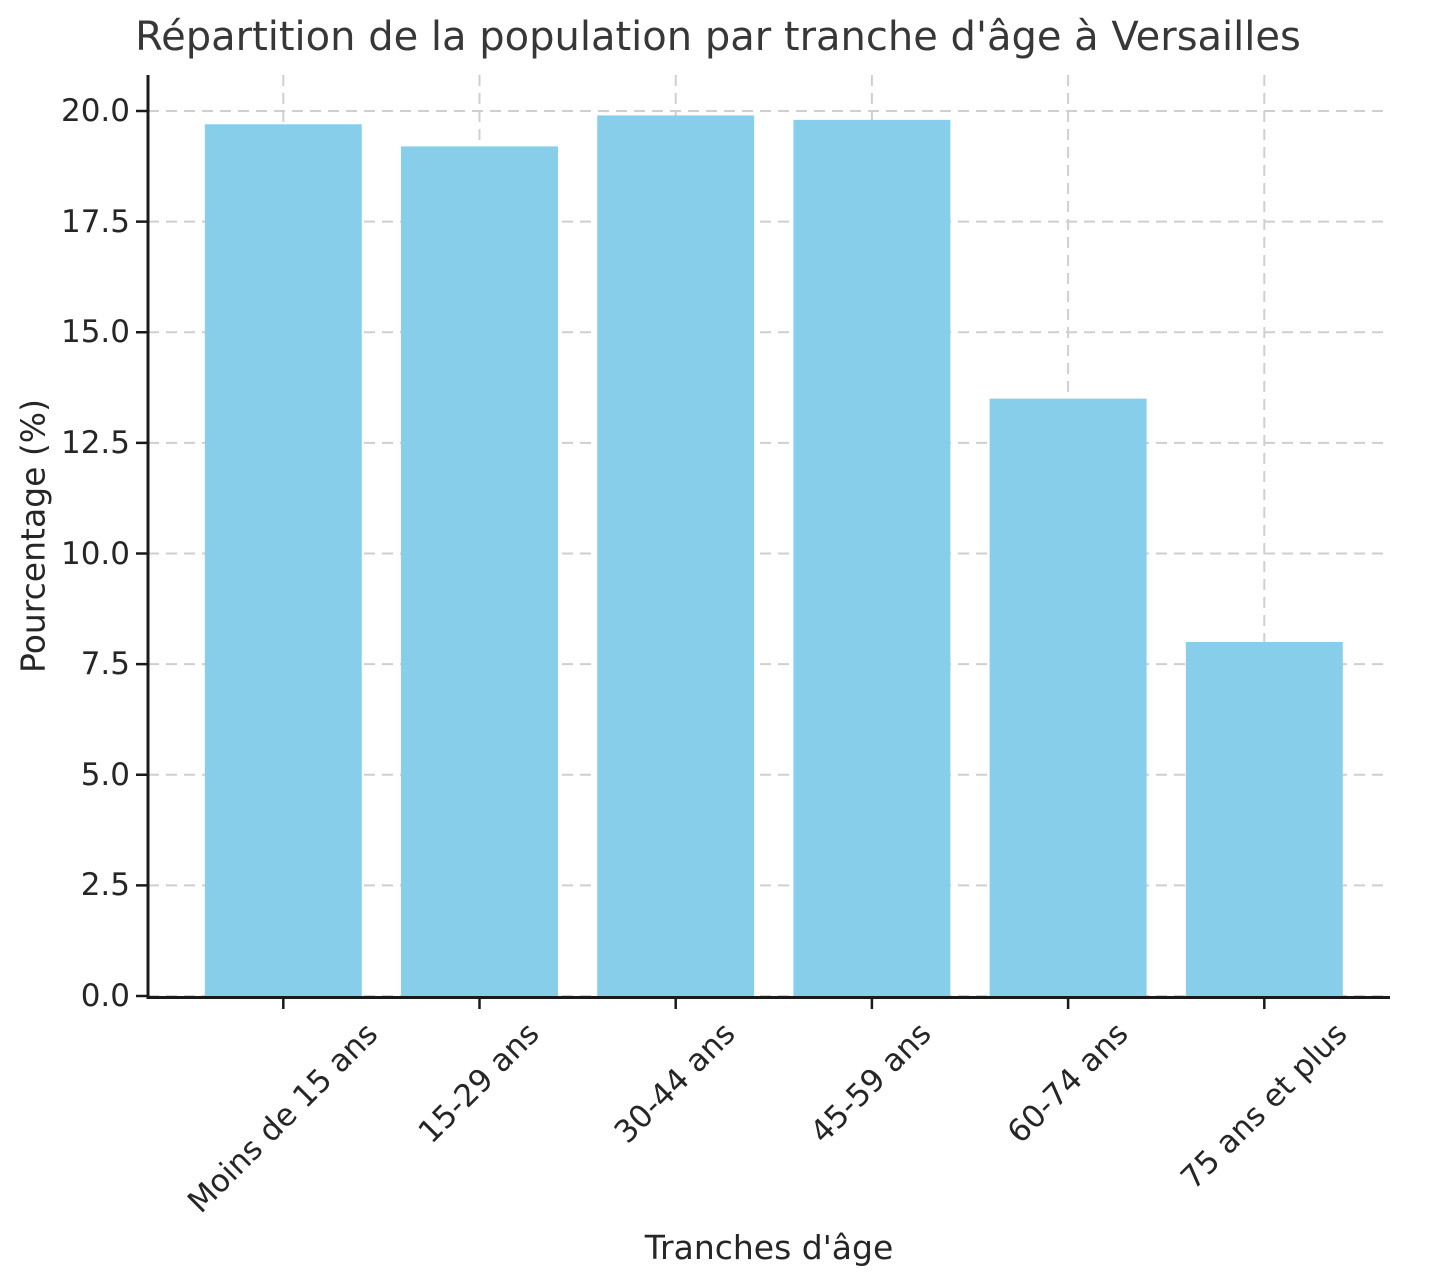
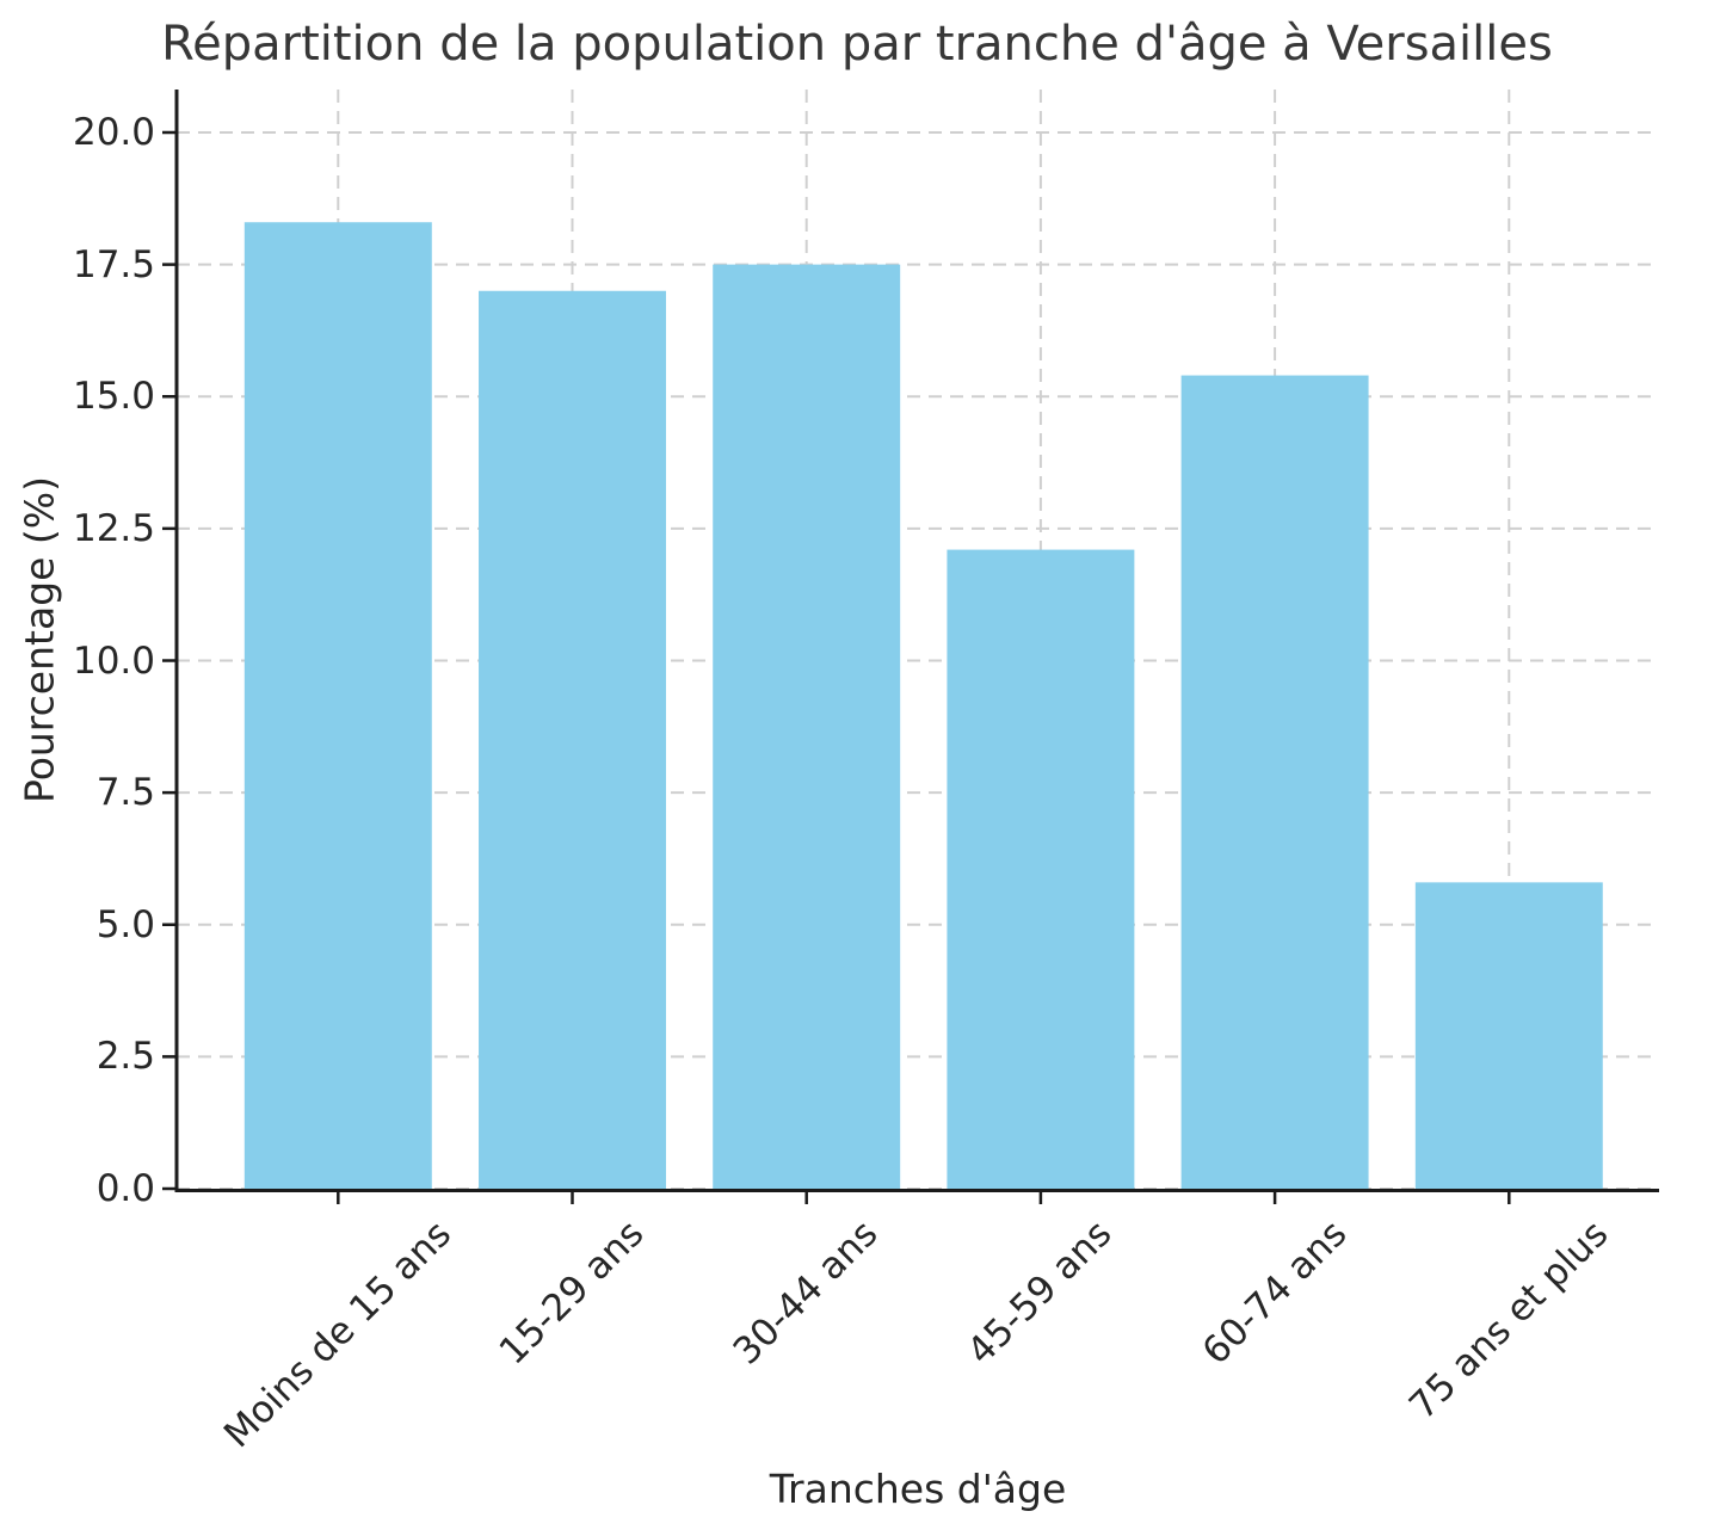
Moins de 15 ans: 19.7 -> 18.3
15-29 ans: 19.2 -> 17.0
30-44 ans: 19.9 -> 17.5
45-59 ans: 19.8 -> 12.1
60-74 ans: 13.5 -> 15.4
75 ans et plus: 8.0 -> 5.8
